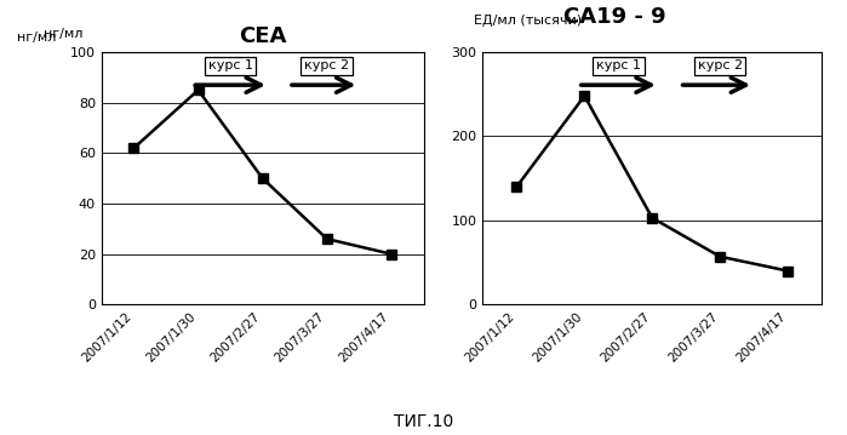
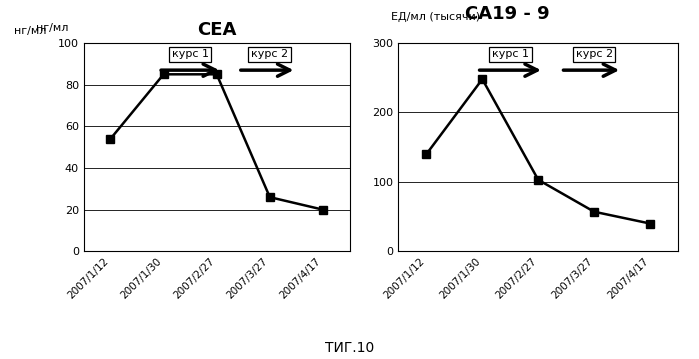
CEA/2007/1/12: 62 -> 54
CEA/2007/2/27: 50 -> 85
